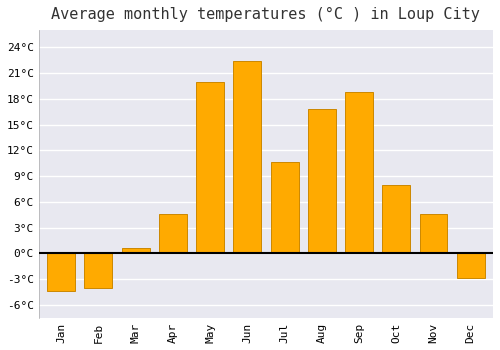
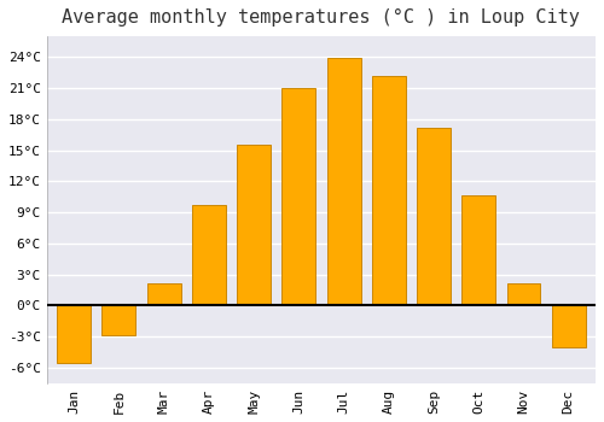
Jan: -4.4°C -> -5.5°C
Feb: -4.0°C -> -2.8°C
Mar: 0.6°C -> 2.2°C
Apr: 4.6°C -> 9.7°C
May: 20.0°C -> 15.5°C
Jun: 22.4°C -> 21.0°C
Jul: 10.6°C -> 23.9°C
Aug: 16.8°C -> 22.2°C
Sep: 18.8°C -> 17.2°C
Oct: 8.0°C -> 10.6°C
Nov: 4.6°C -> 2.2°C
Dec: -2.8°C -> -4.0°C
